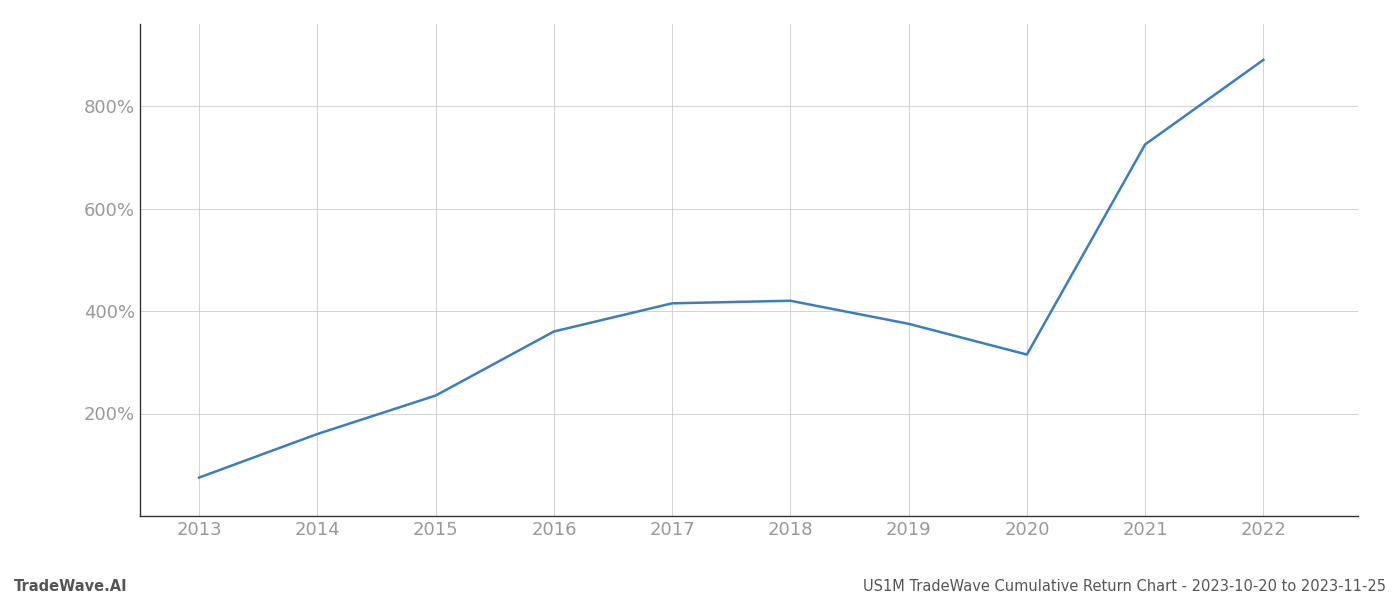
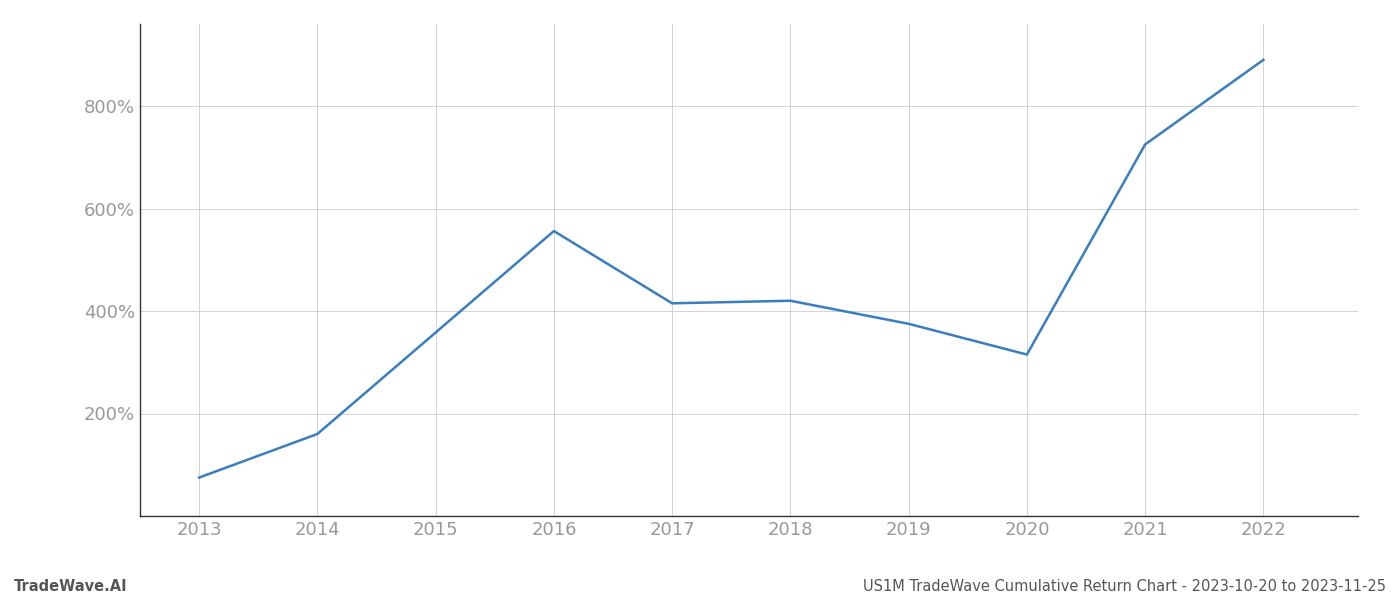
2015: 235% -> 358%
2016: 360% -> 556%
